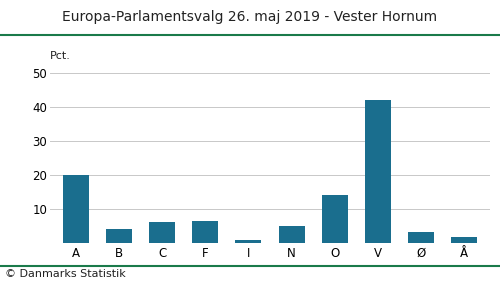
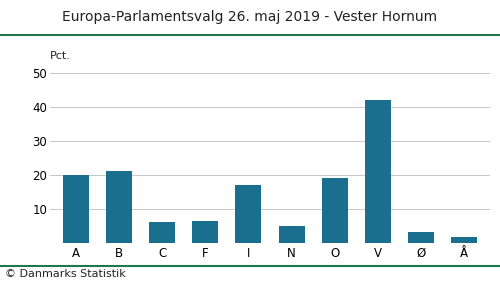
B: 4.0 -> 21.0
I: 0.8 -> 17.0
O: 14.0 -> 19.0
